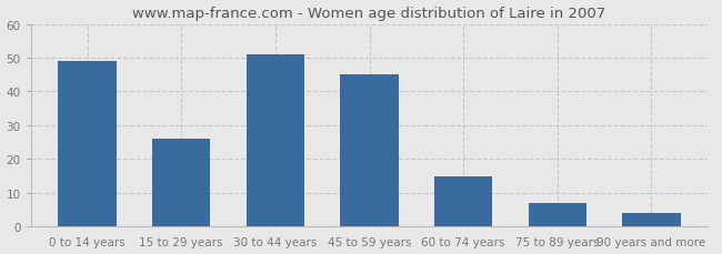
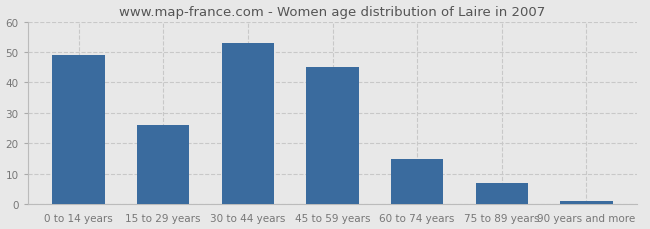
30 to 44 years: 51 -> 53
90 years and more: 4 -> 1
